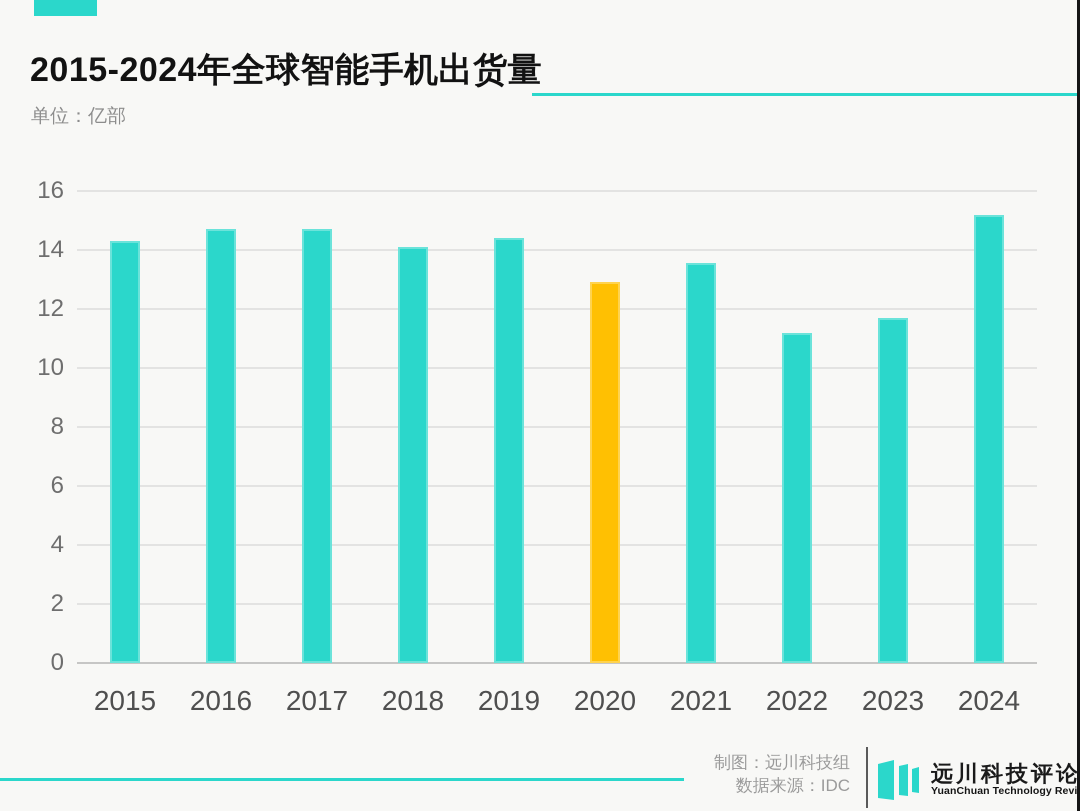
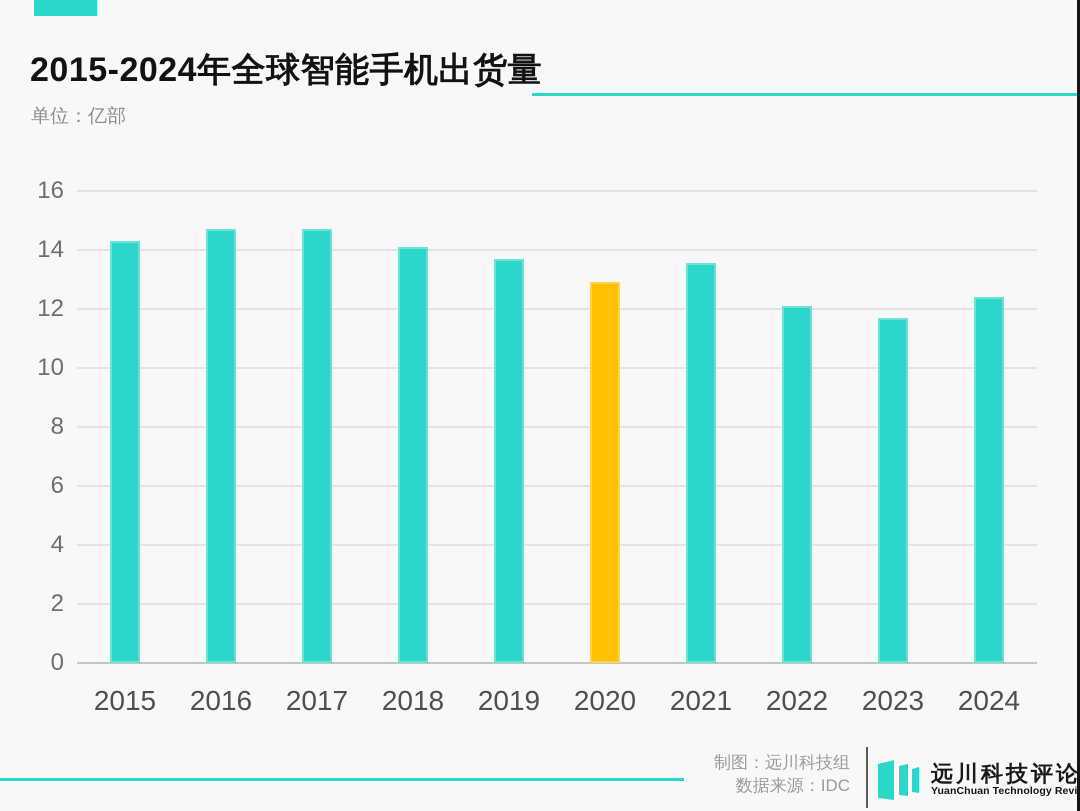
2019: 14.4 -> 13.7
2022: 11.2 -> 12.1
2024: 15.2 -> 12.4
